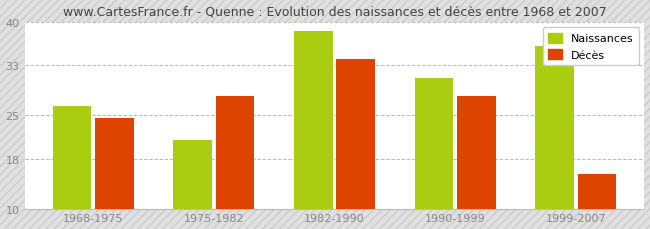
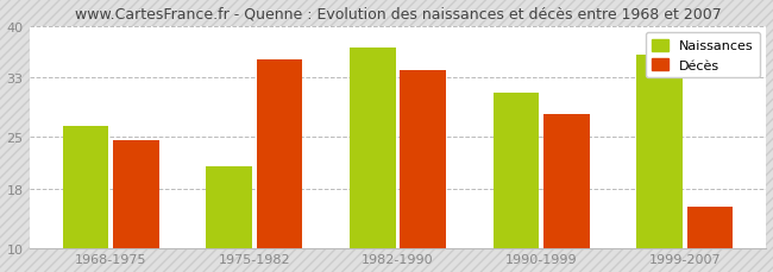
Décès/1975-1982: 28.0 -> 35.4
Naissances/1982-1990: 38.5 -> 37.0
